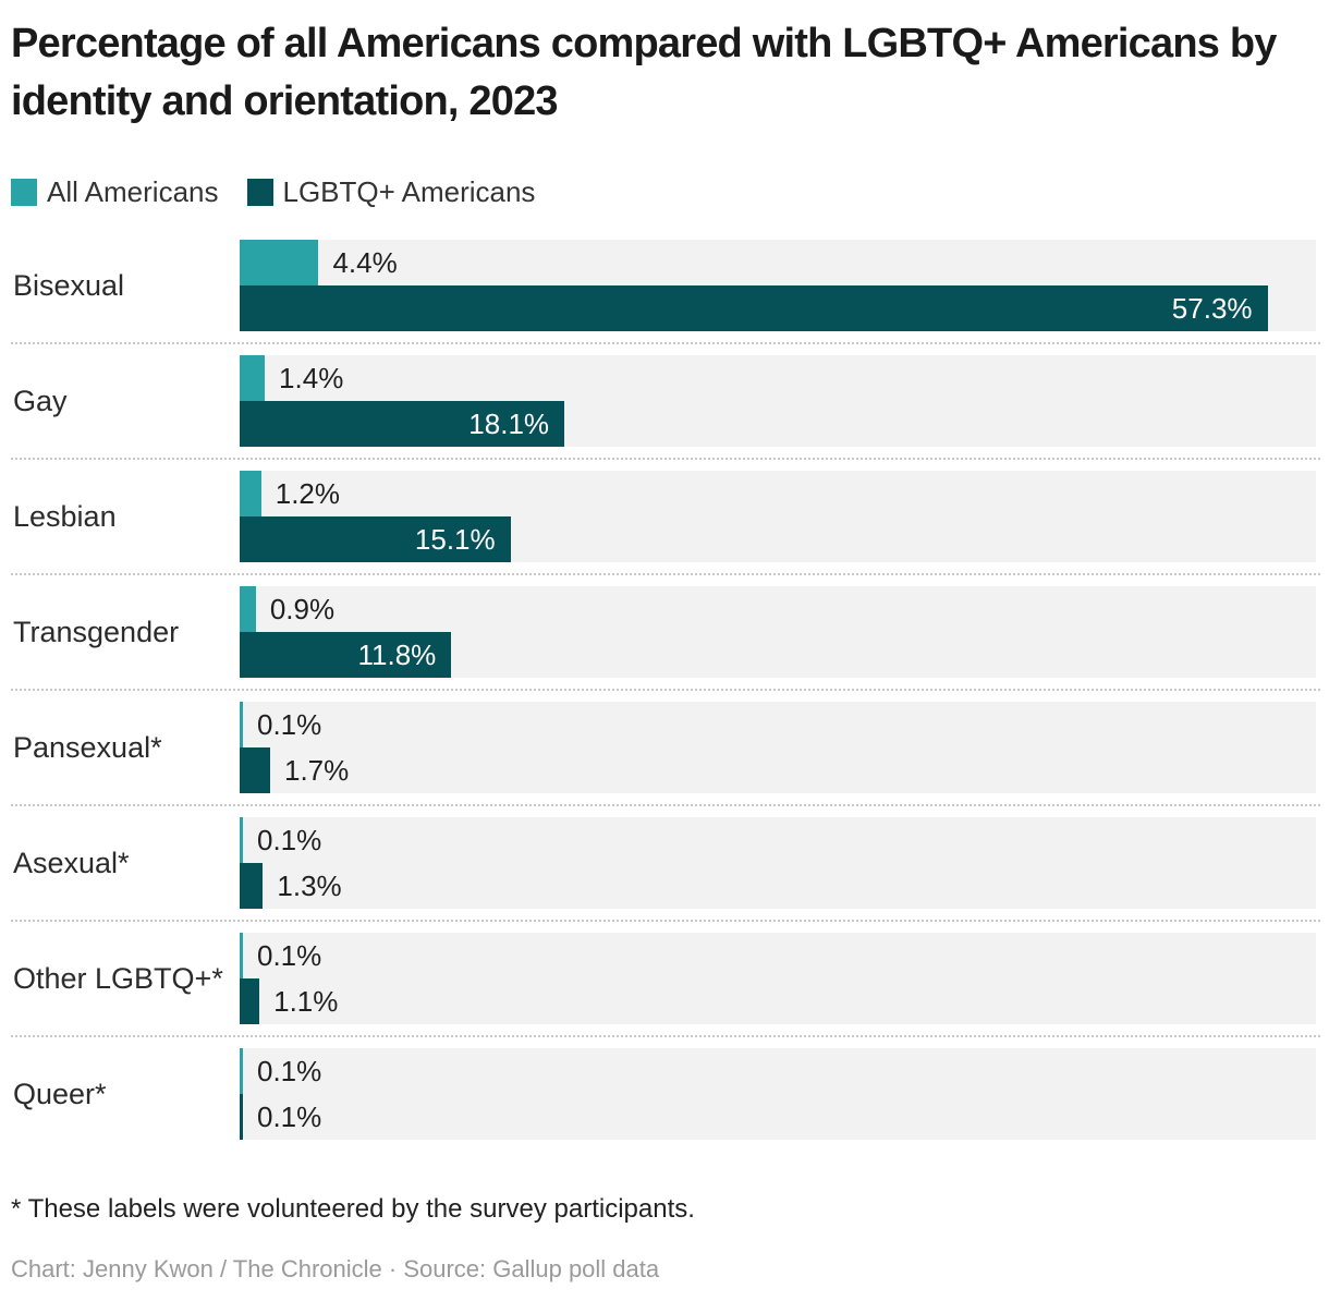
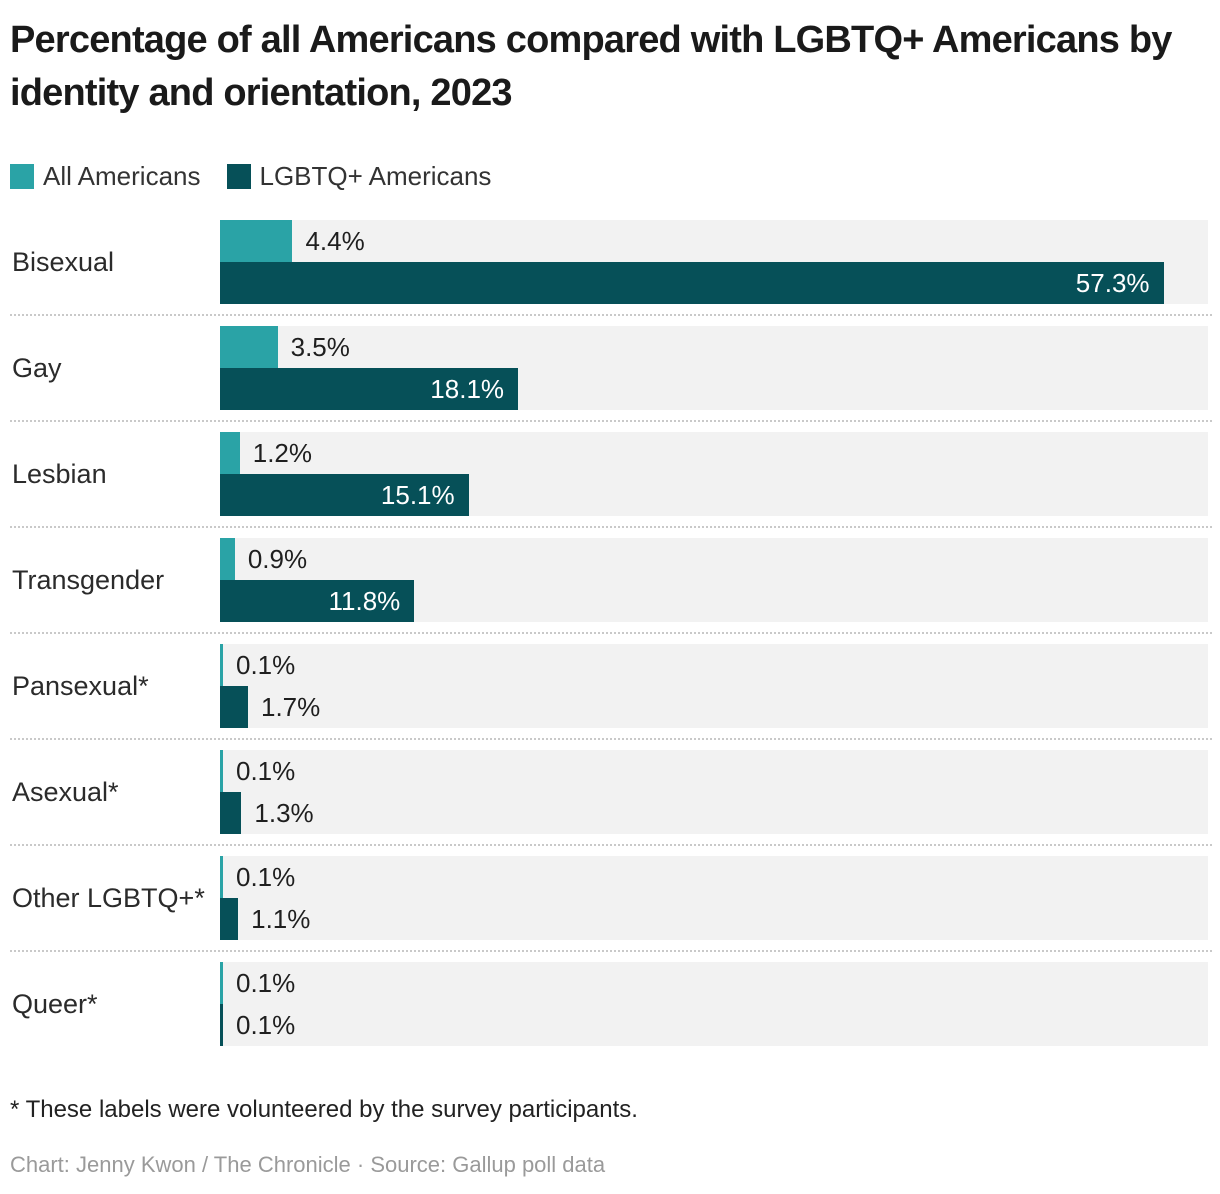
All Americans/Gay: 1.4% -> 3.5%
